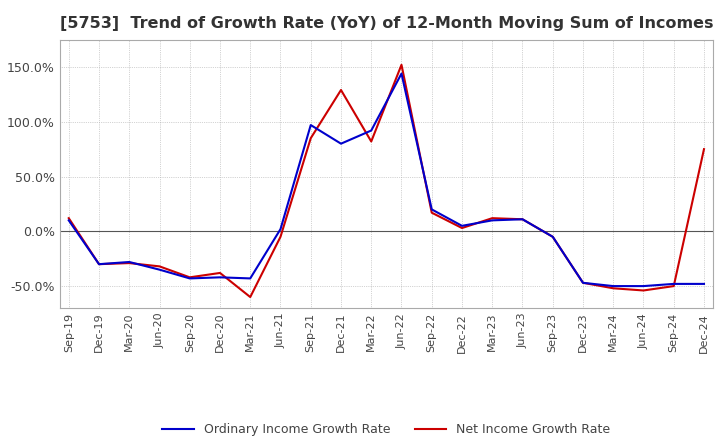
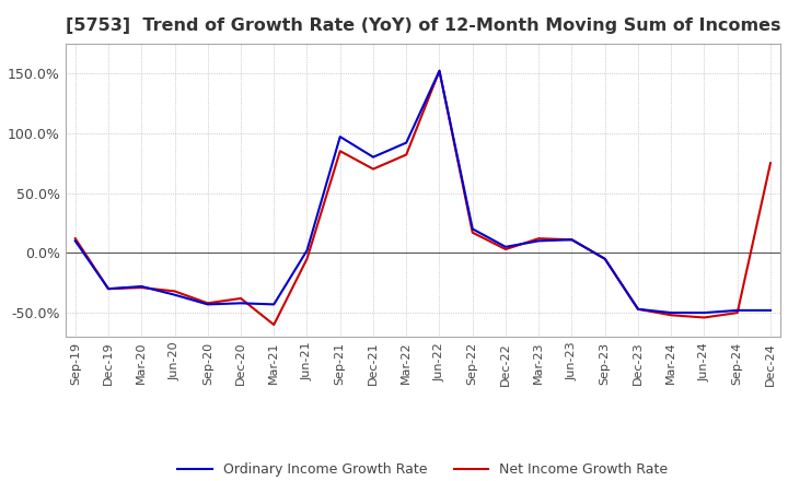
Net Income Growth Rate/Dec-21: 129% -> 70%
Ordinary Income Growth Rate/Jun-22: 144% -> 152%
